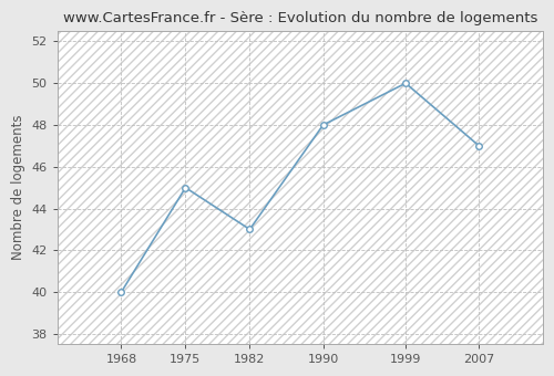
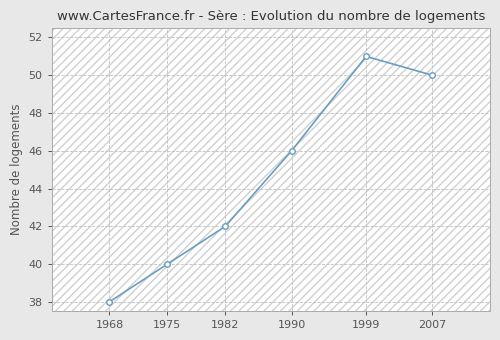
1968: 40 -> 38
1975: 45 -> 40
1982: 43 -> 42
1990: 48 -> 46
1999: 50 -> 51
2007: 47 -> 50
